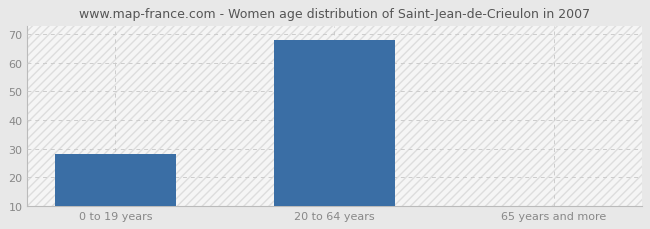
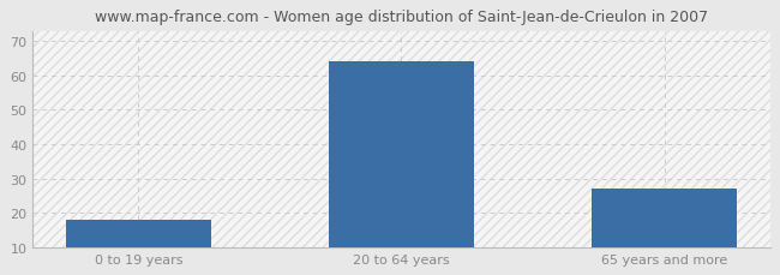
0 to 19 years: 28 -> 18
20 to 64 years: 68 -> 64
65 years and more: 10 -> 27
